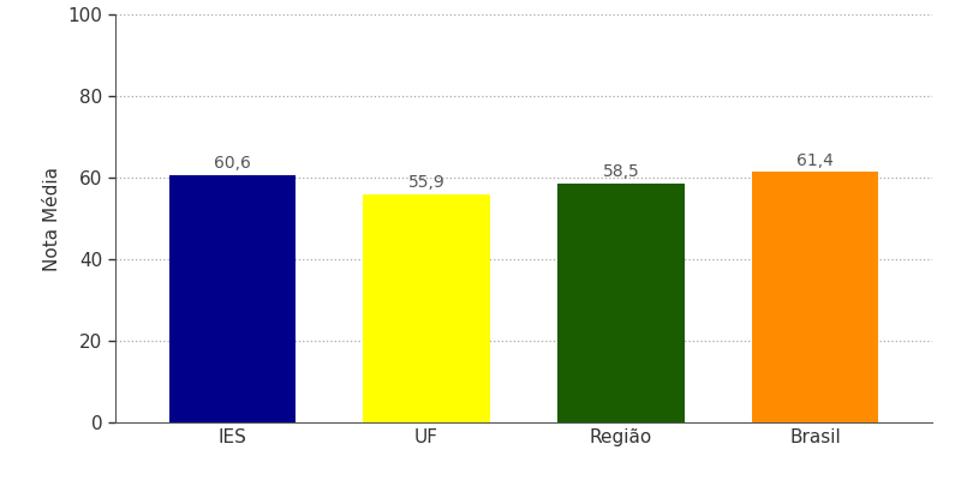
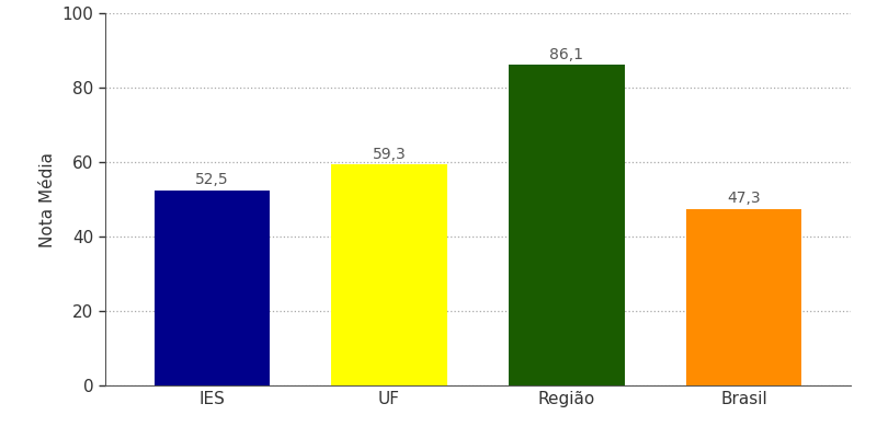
IES: 60,6 -> 52,5
UF: 55,9 -> 59,3
Região: 58,5 -> 86,1
Brasil: 61,4 -> 47,3
